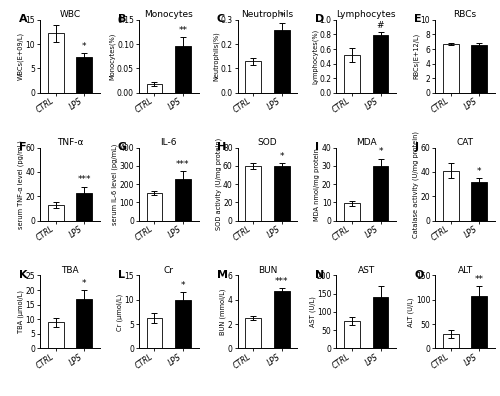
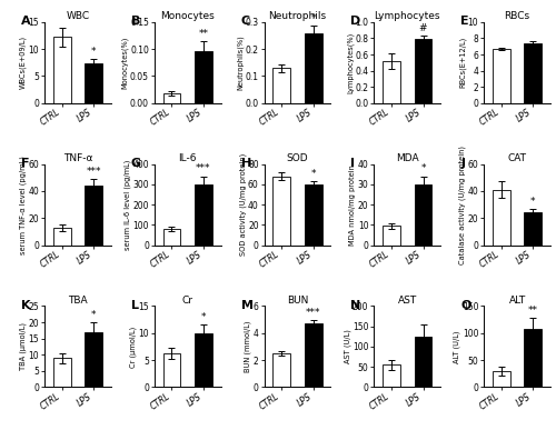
RBCs/LPS: 6.6 -> 7.4
TNF-α/LPS: 23 -> 44
IL-6/CTRL: 150 -> 80
IL-6/LPS: 230 -> 300
SOD/CTRL: 60 -> 68
CAT/LPS: 32 -> 24
AST/CTRL: 75 -> 55
AST/LPS: 140 -> 125
